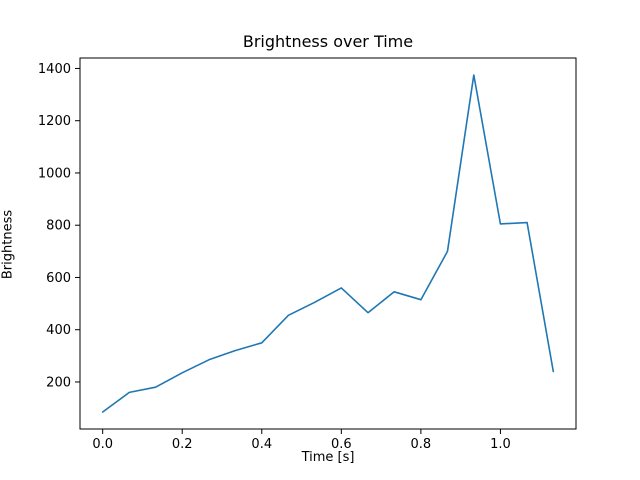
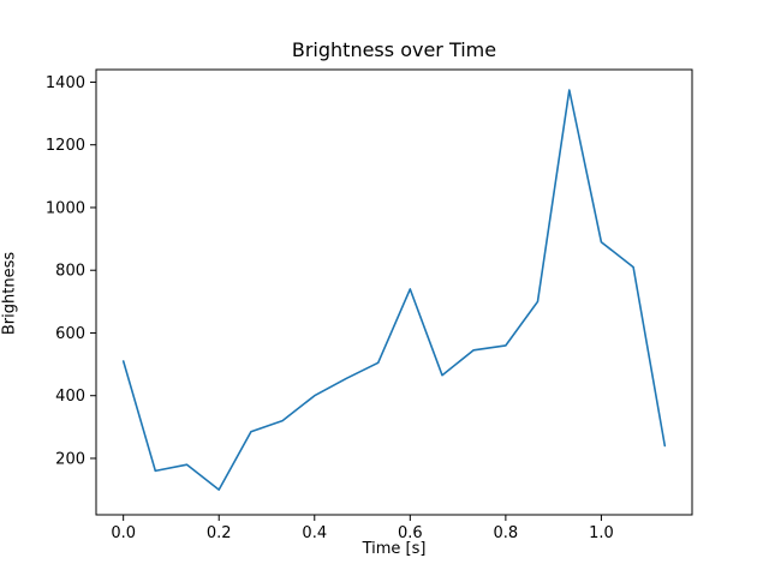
0.0: 80 -> 510
0.2: 240 -> 100
0.4: 350 -> 400
0.6: 560 -> 740
0.8: 520 -> 560
1.0: 800 -> 890
